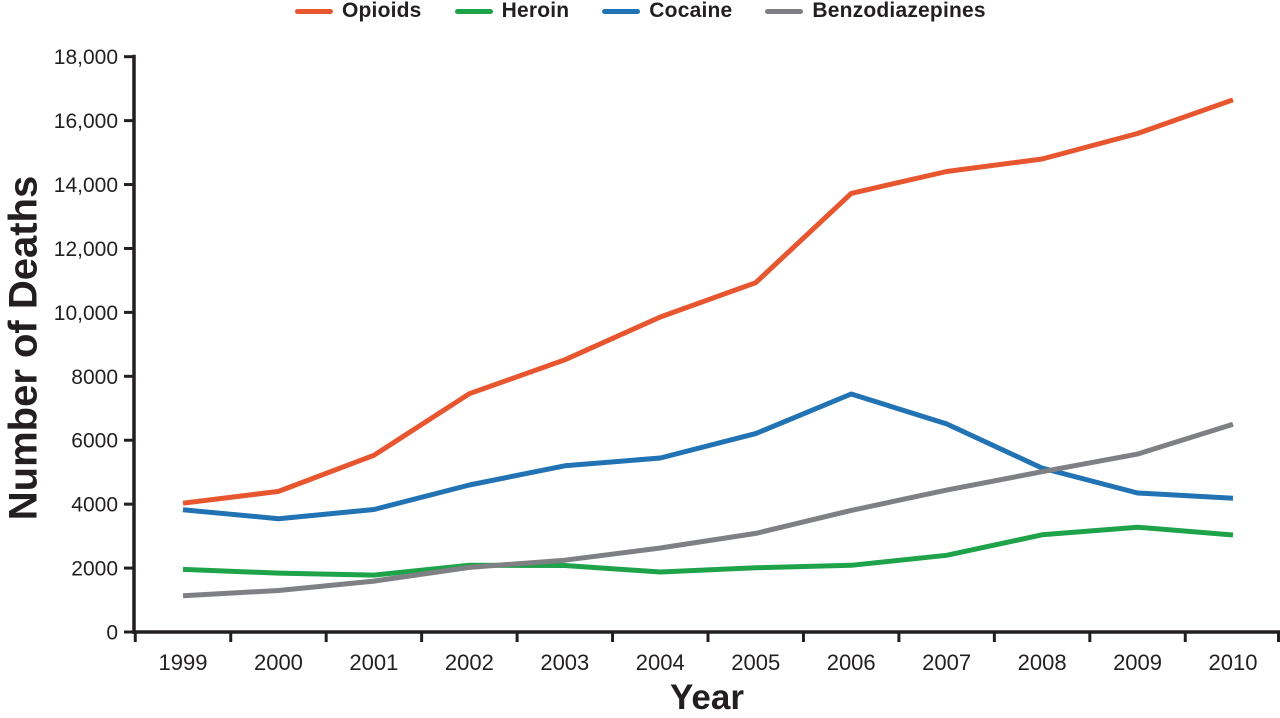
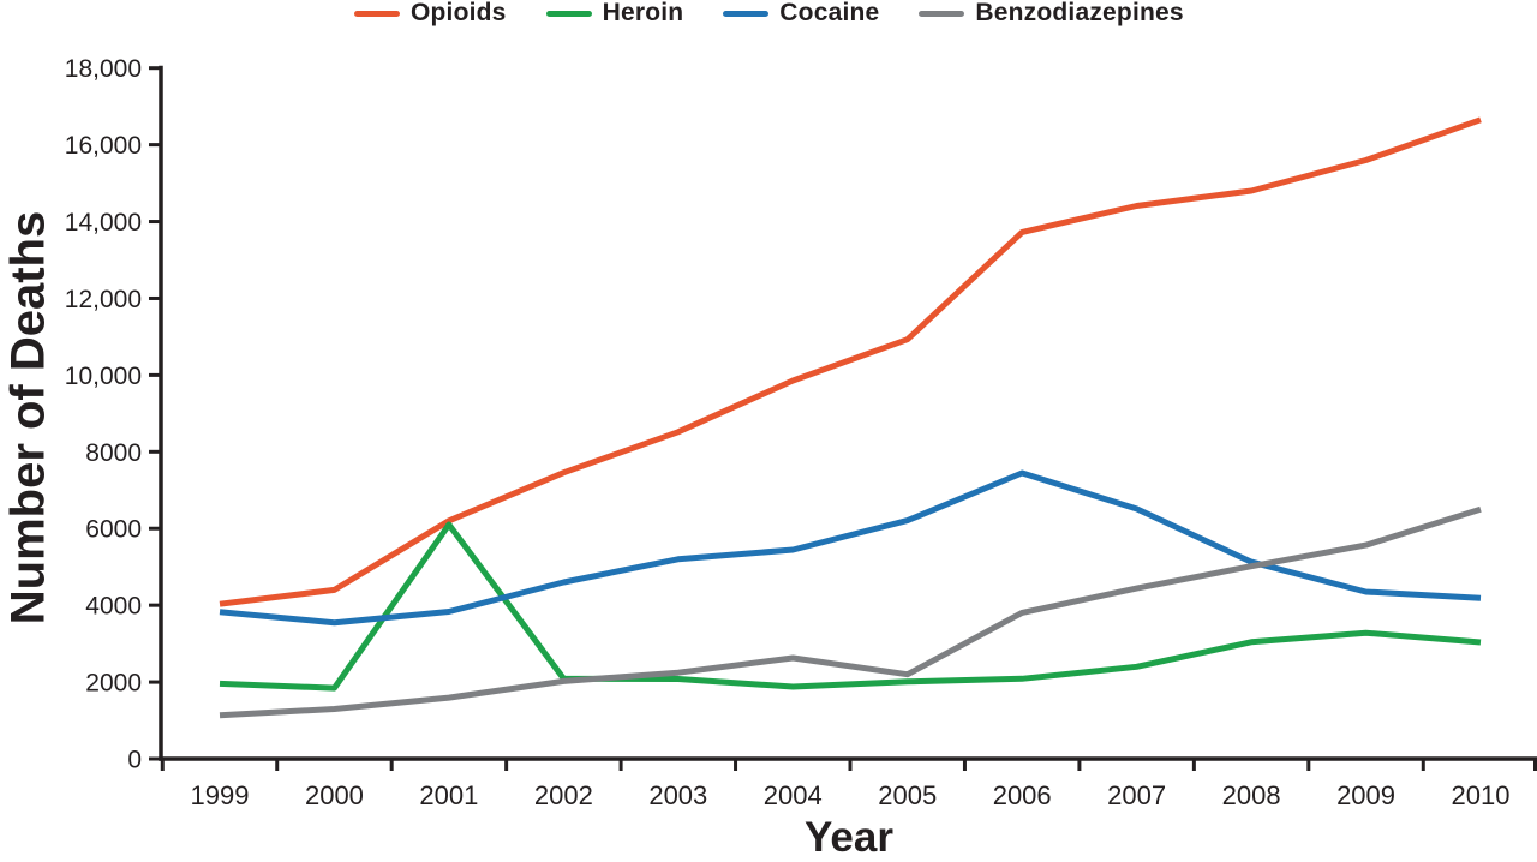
Opioids/2001: 5500 -> 6200
Heroin/2001: 1800 -> 6100
Benzodiazepines/2005: 3100 -> 2200
